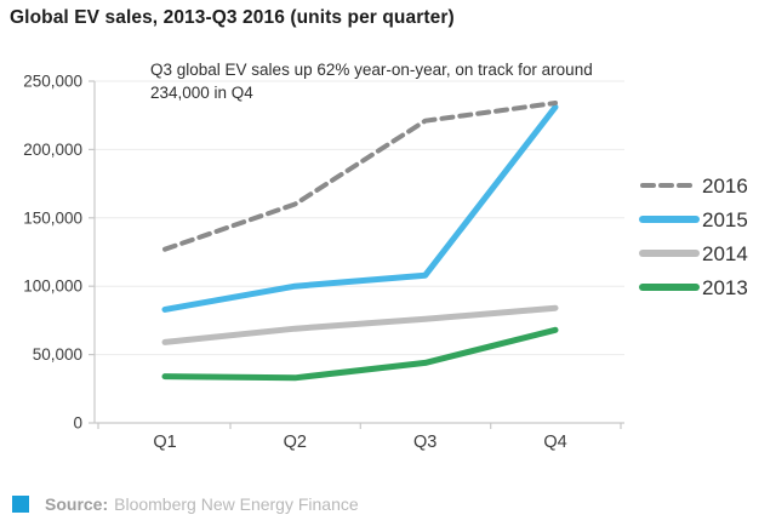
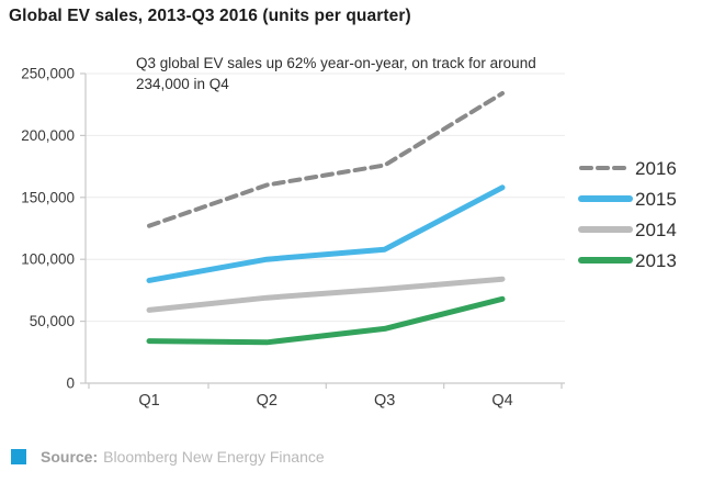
2016/Q3: 221000 -> 176000
2015/Q4: 231000 -> 158000
